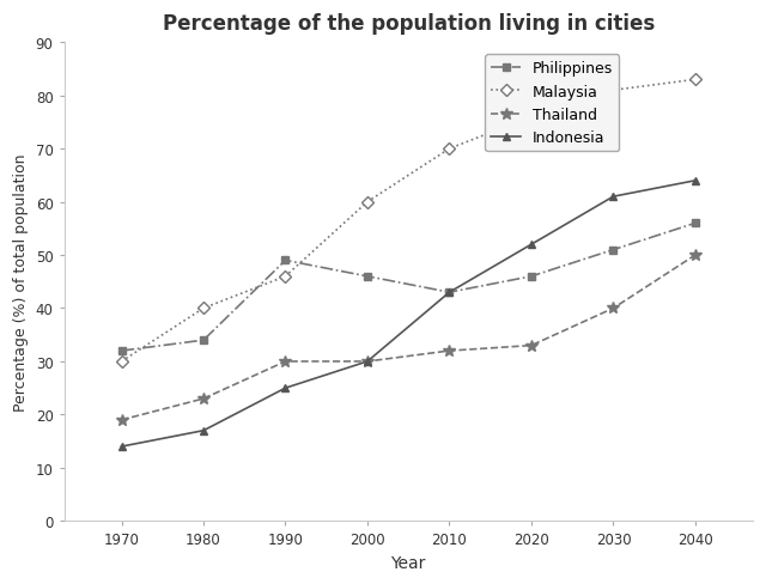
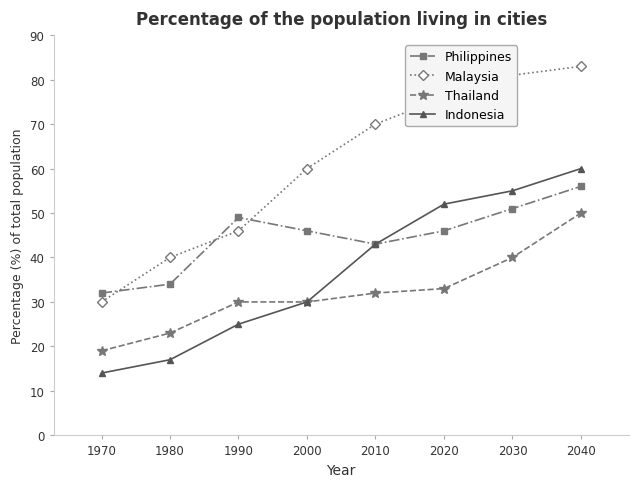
Indonesia/2030: 61 -> 55
Indonesia/2040: 64 -> 60
